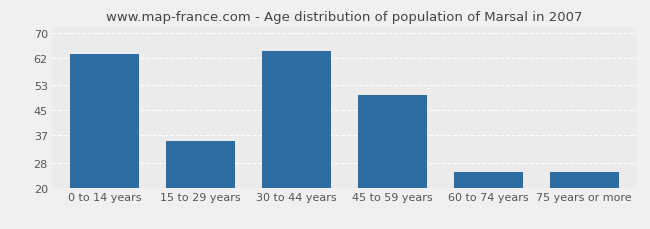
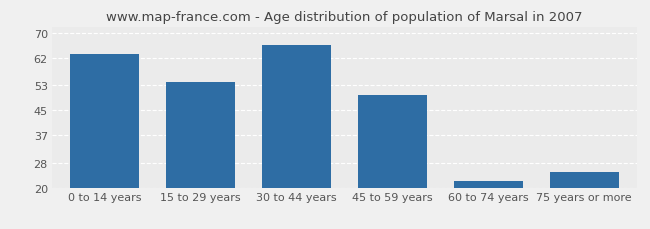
15 to 29 years: 35 -> 54
30 to 44 years: 64 -> 66
60 to 74 years: 25 -> 22
